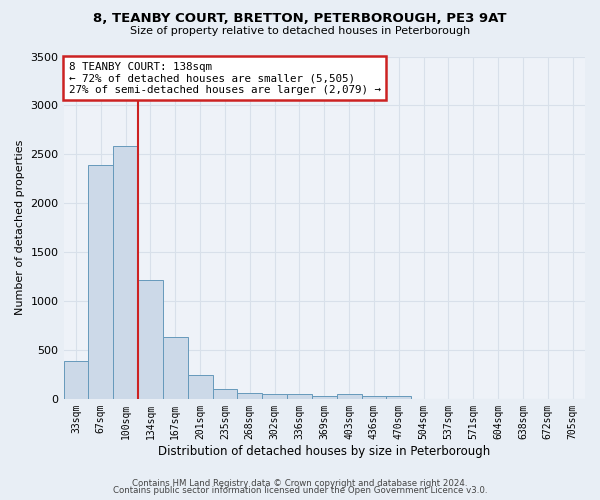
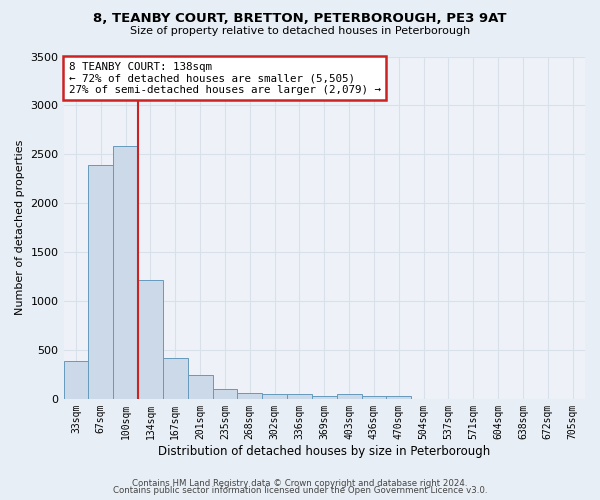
167sqm: 630 -> 420
